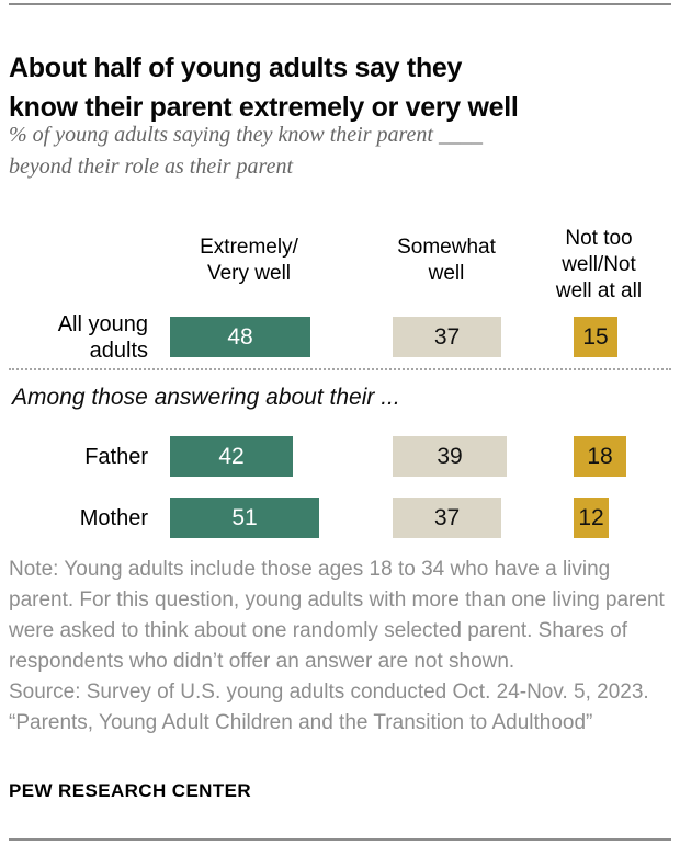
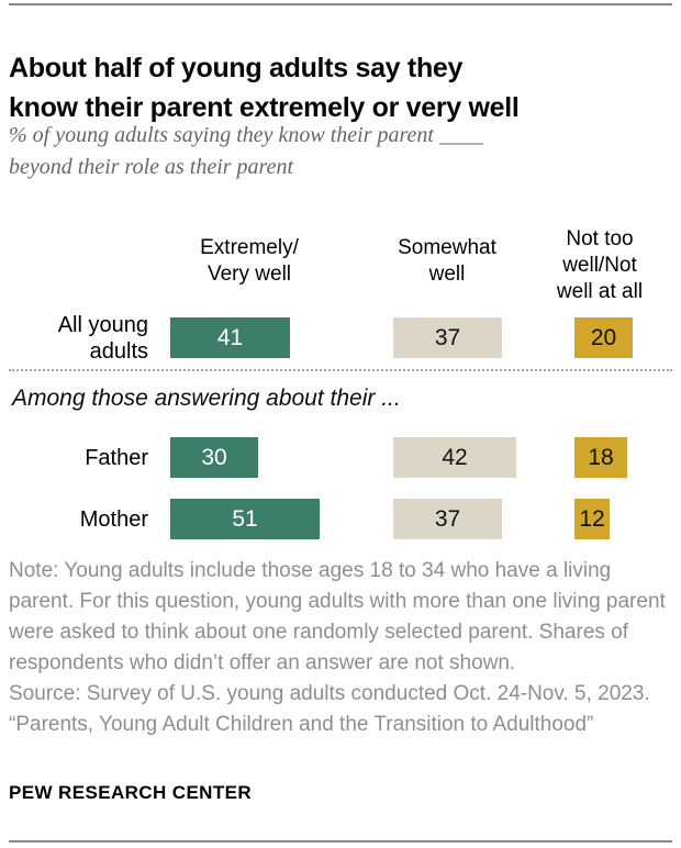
Extremely/Very well/All young adults: 48 -> 41
Not too well/Not well at all/All young adults: 15 -> 20
Extremely/Very well/Father: 42 -> 30
Somewhat well/Father: 39 -> 42
